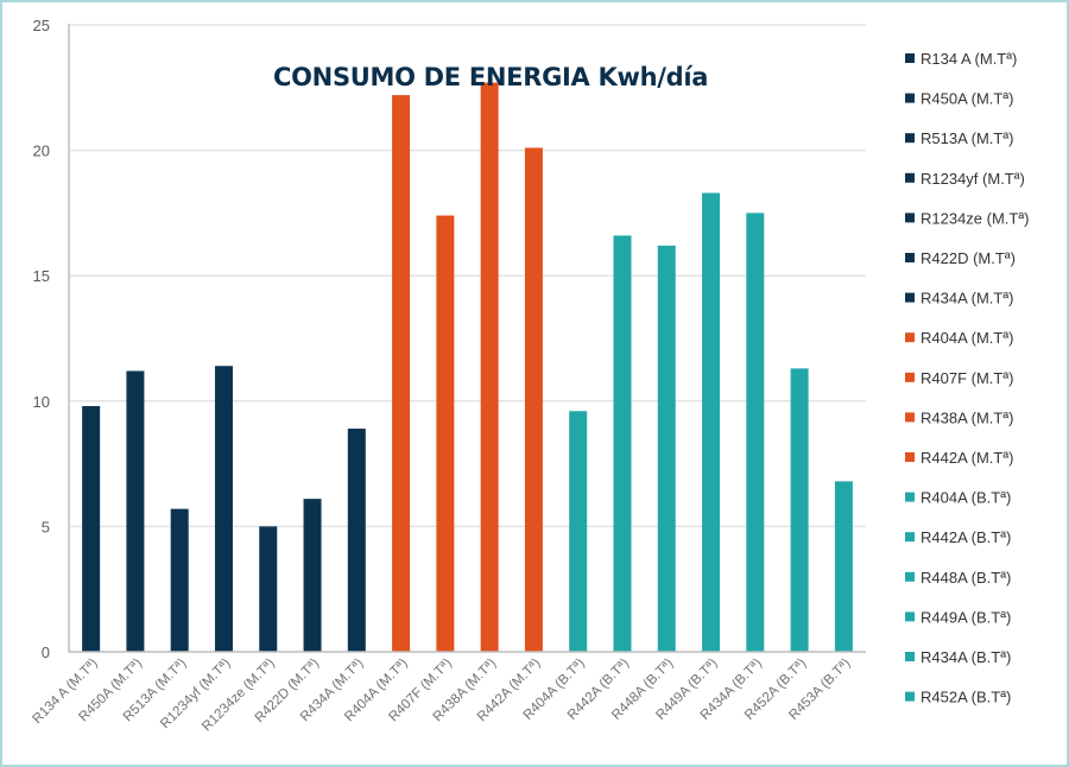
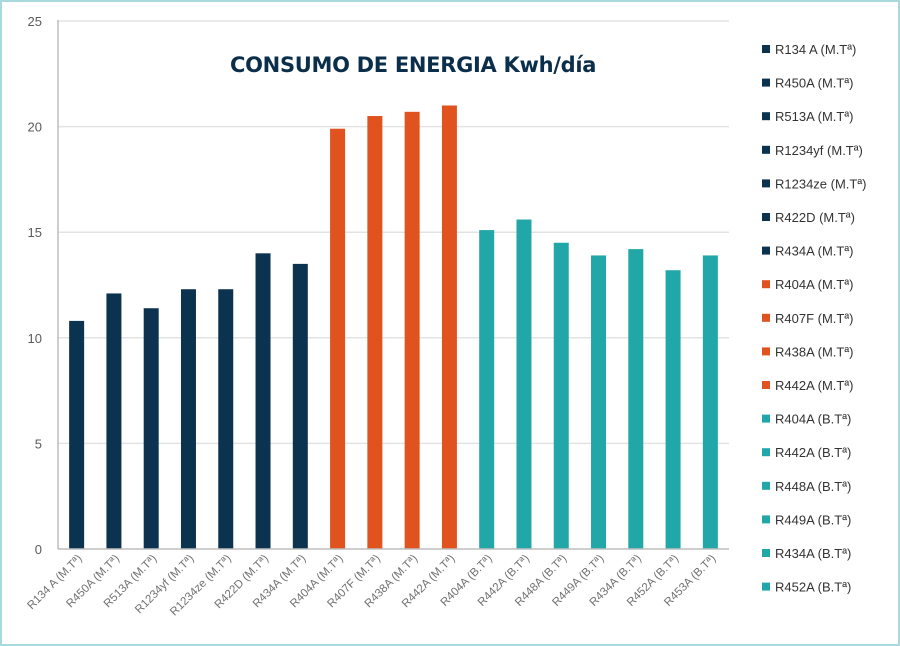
R134 A (M.Tª): 9.8 -> 10.8
R450A (M.Tª): 11.2 -> 12.1
R513A (M.Tª): 5.7 -> 11.4
R1234yf (M.Tª): 11.4 -> 12.3
R1234ze (M.Tª): 5.0 -> 12.3
R422D (M.Tª): 6.1 -> 14.0
R434A (M.Tª): 8.9 -> 13.5
R404A (M.Tª): 22.2 -> 19.9
R407F (M.Tª): 17.4 -> 20.5
R438A (M.Tª): 22.7 -> 20.7
R442A (M.Tª): 20.1 -> 21.0
R404A (B.Tª): 9.6 -> 15.1
R442A (B.Tª): 16.6 -> 15.6
R448A (B.Tª): 16.2 -> 14.5
R449A (B.Tª): 18.3 -> 13.9
R434A (B.Tª): 17.5 -> 14.2
R452A (B.Tª): 11.3 -> 13.2
R453A (B.Tª): 6.8 -> 13.9
